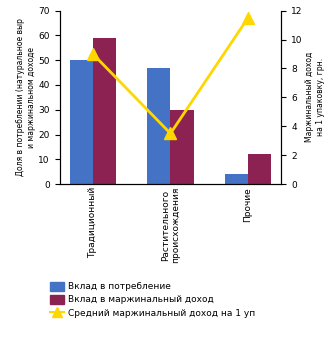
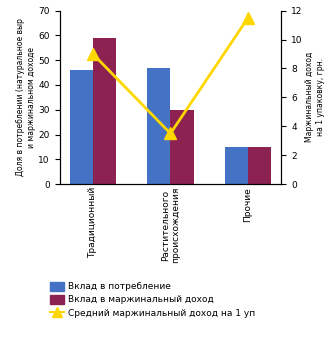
Вклад в потребление/Традиционный: 50 -> 46
Вклад в потребление/Прочие: 4 -> 15
Вклад в маржинальный доход/Прочие: 12 -> 15
